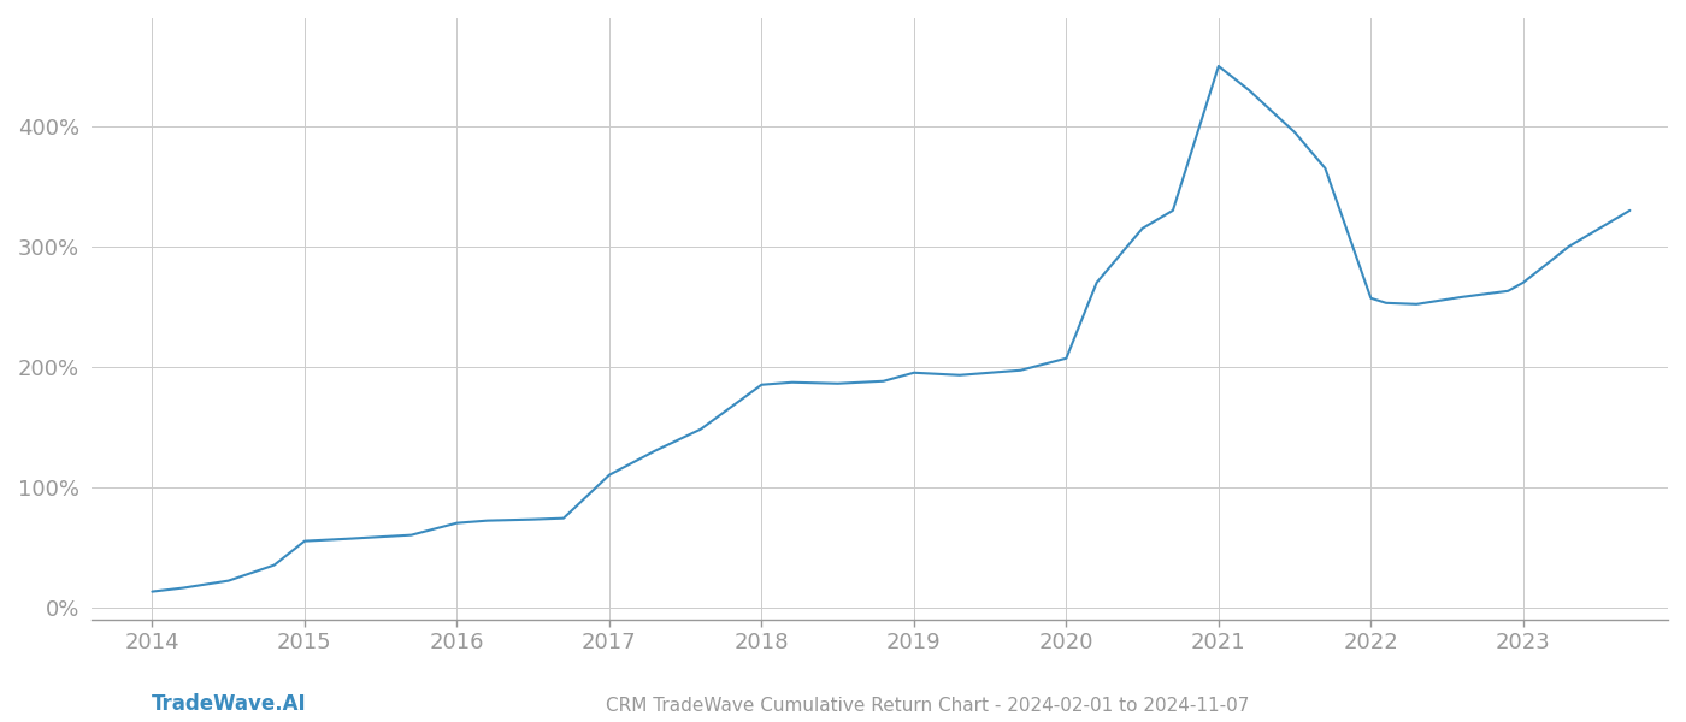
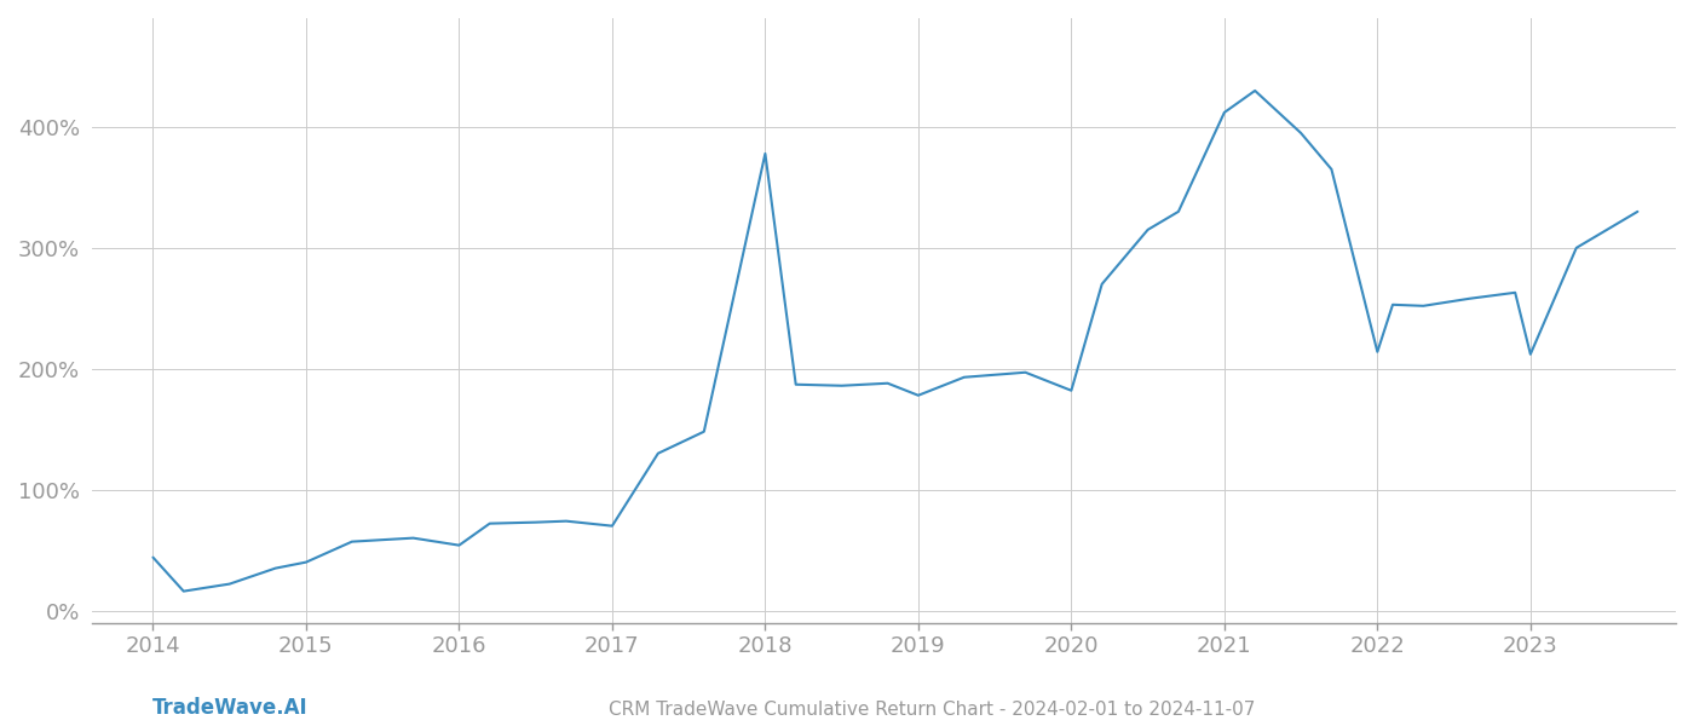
2014: 13% -> 44%
2015: 55% -> 40%
2016: 70% -> 54%
2017: 110% -> 70%
2018: 185% -> 378%
2019: 195% -> 178%
2020: 207% -> 182%
2021: 450% -> 412%
2022: 257% -> 214%
2023: 270% -> 212%
